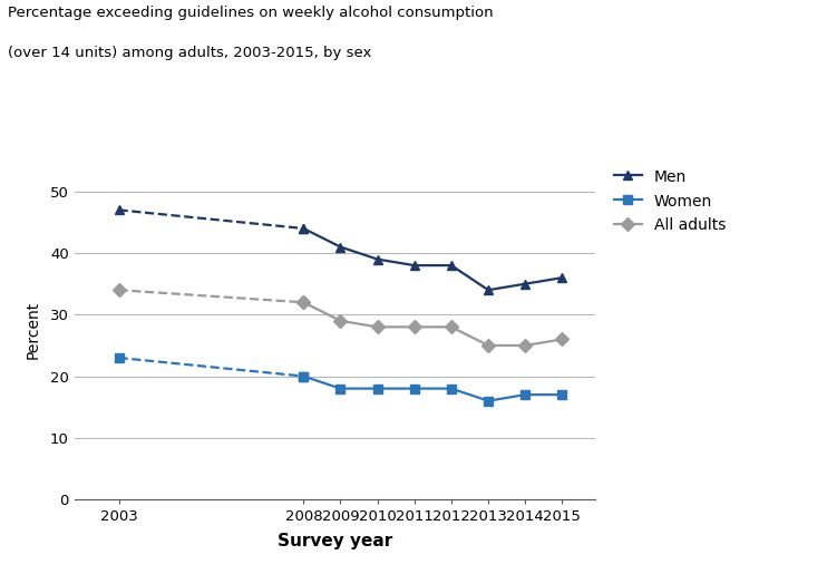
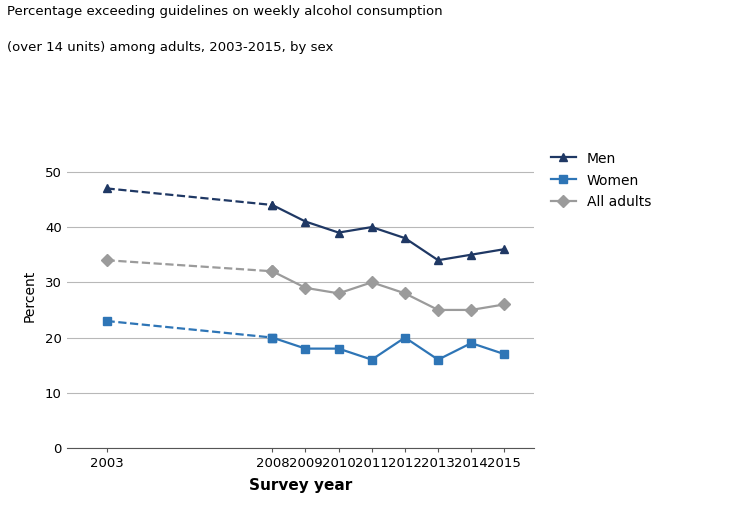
Men/2011: 38 -> 40
Women/2011: 18 -> 16
All adults/2011: 28 -> 30
Women/2012: 18 -> 20
Women/2014: 17 -> 19
